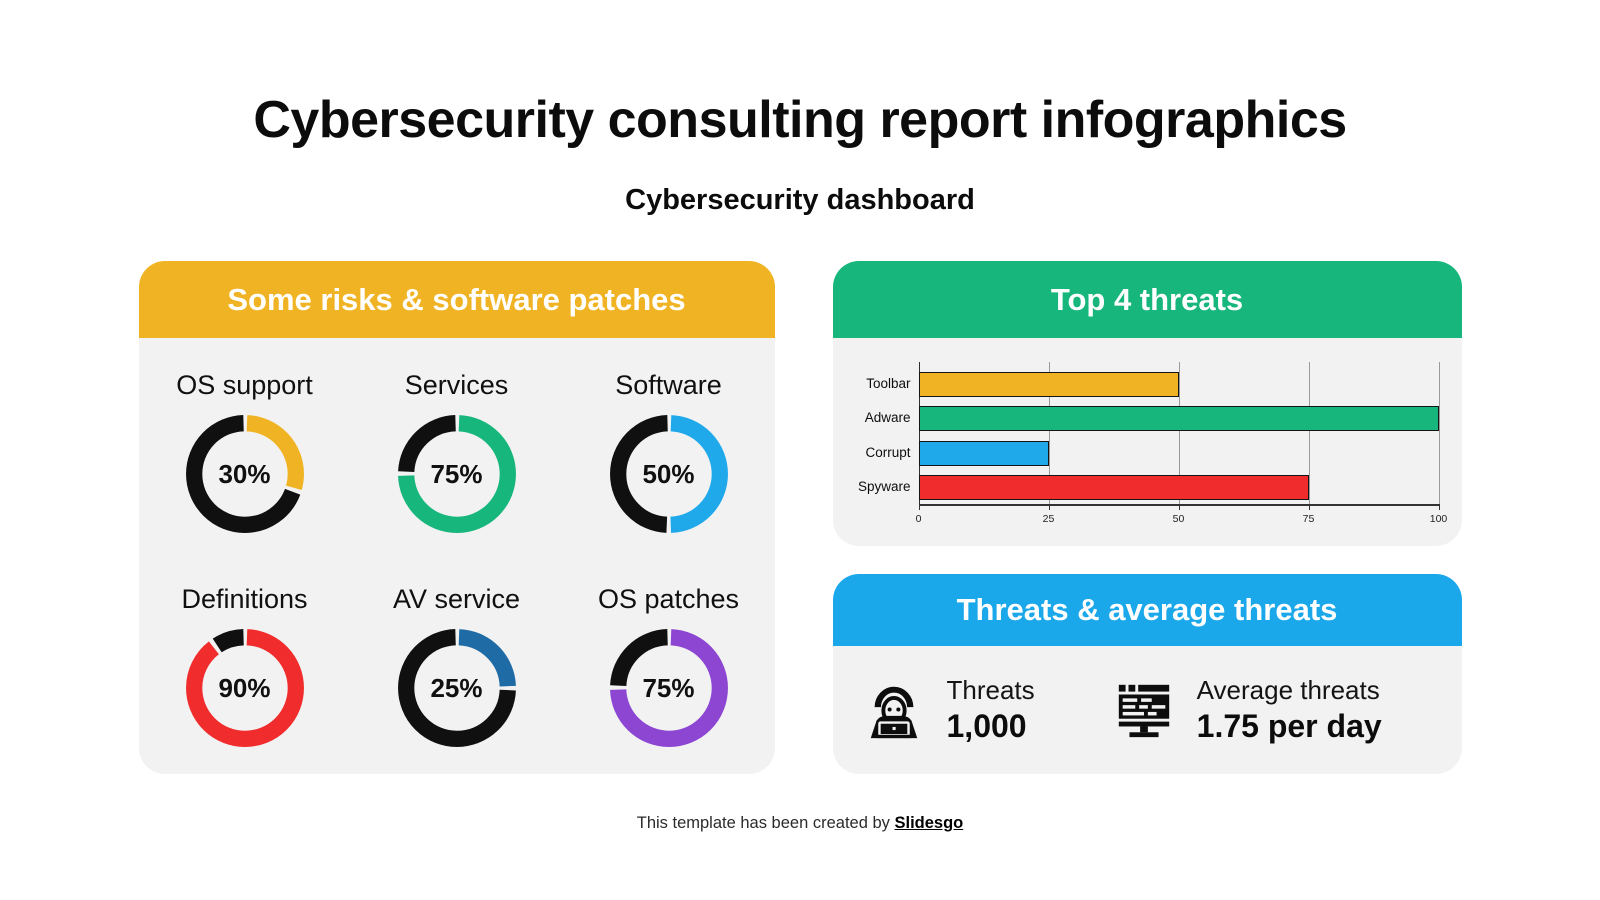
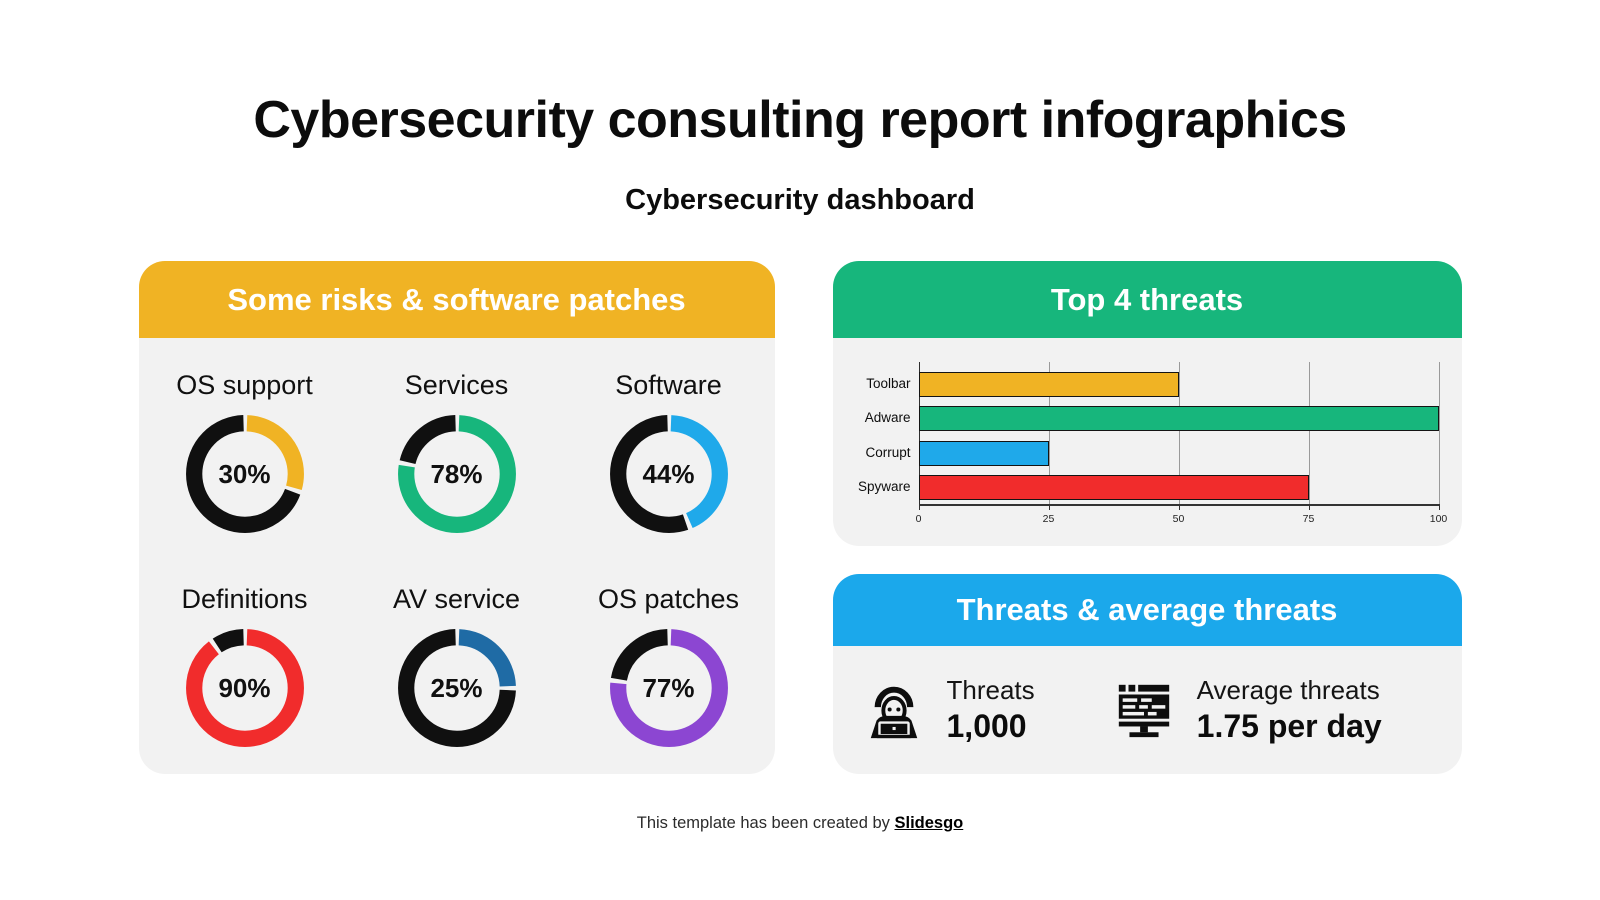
Some risks & software patches/Services: 75% -> 78%
Some risks & software patches/Software: 50% -> 44%
Some risks & software patches/OS patches: 75% -> 77%
